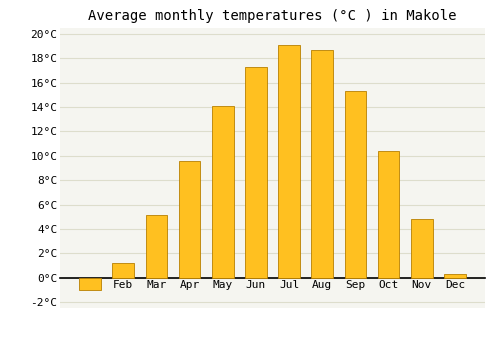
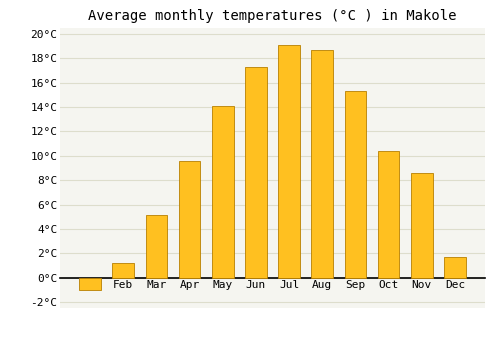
Nov: 4.8°C -> 8.6°C
Dec: 0.3°C -> 1.7°C
